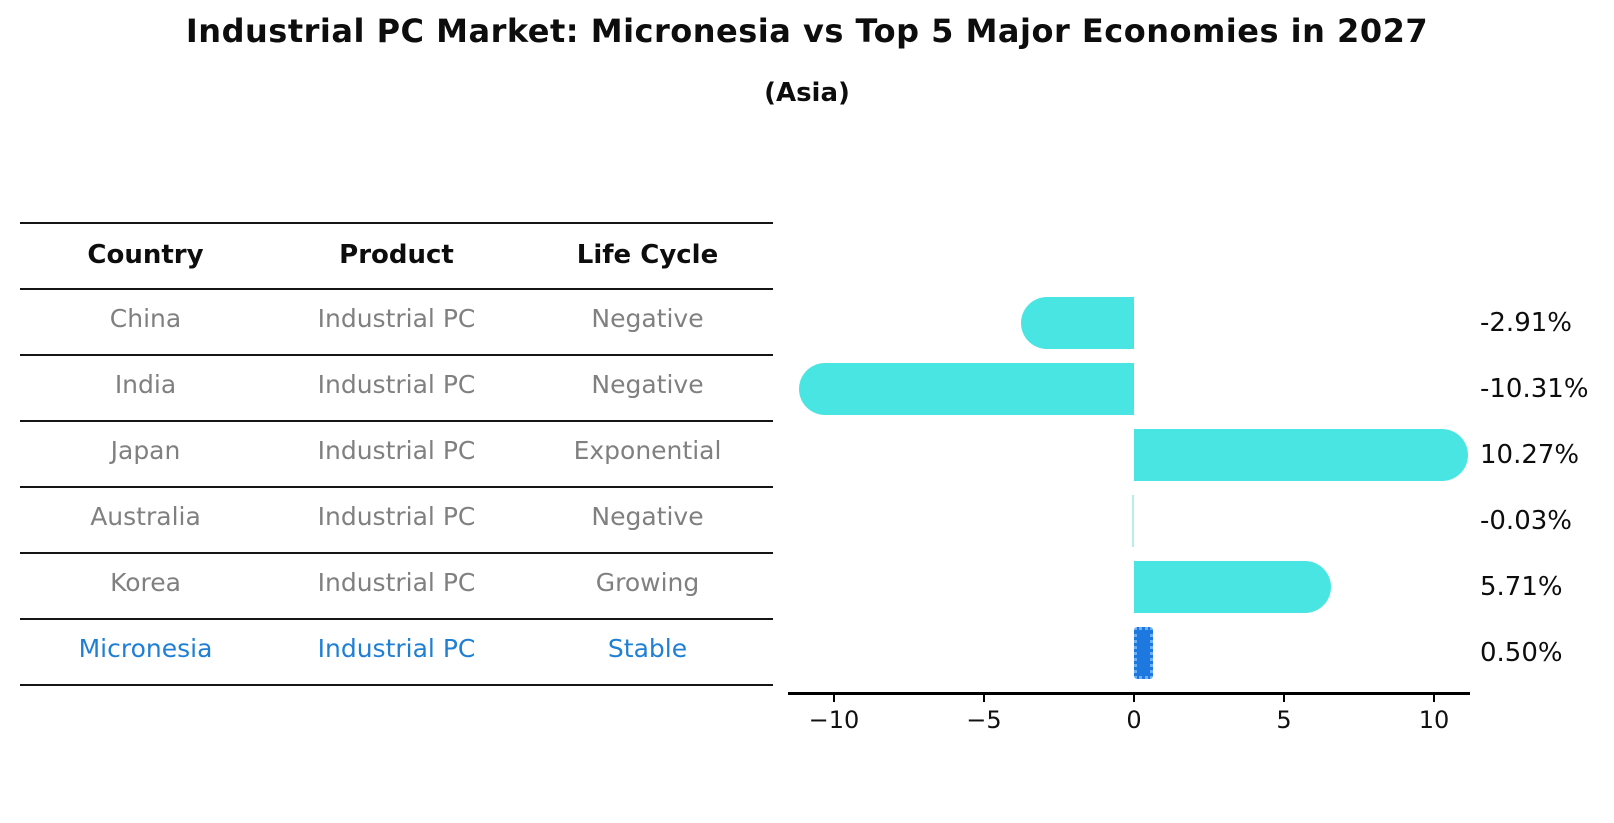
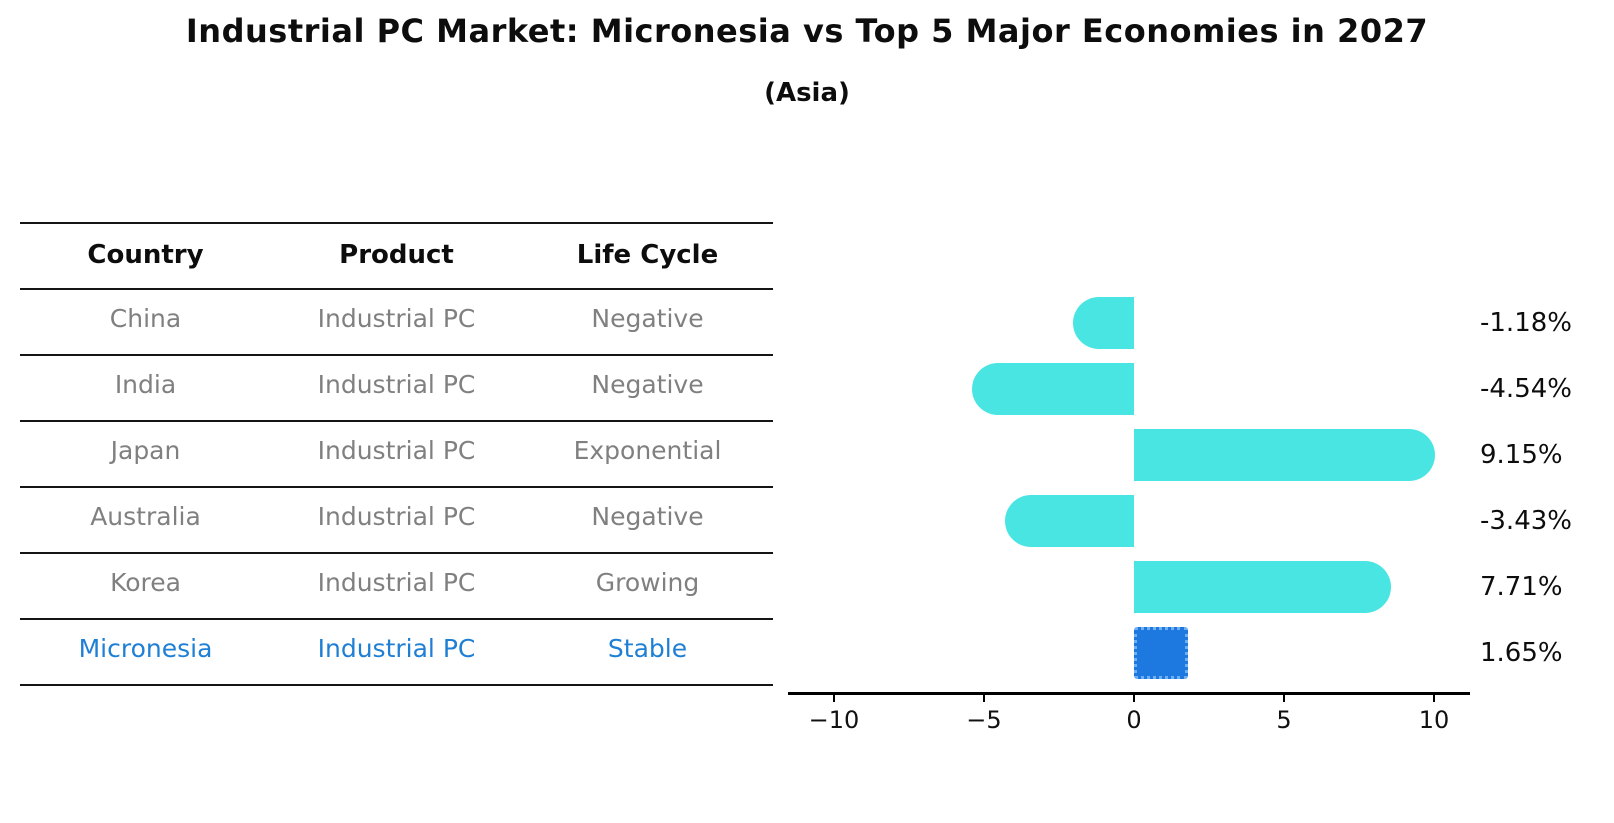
China: -2.91% -> -1.18%
India: -10.31% -> -4.54%
Japan: 10.27% -> 9.15%
Australia: -0.03% -> -3.43%
Korea: 5.71% -> 7.71%
Micronesia: 0.50% -> 1.65%
